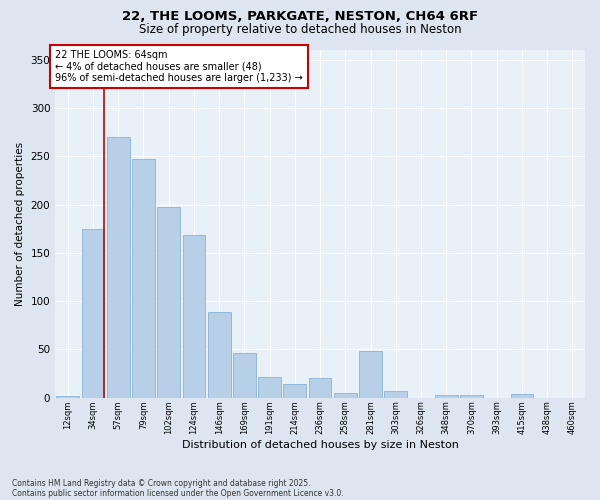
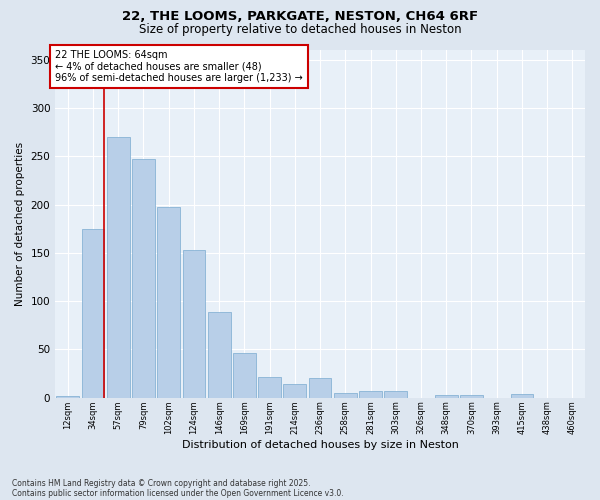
124sqm: 168 -> 153
281sqm: 48 -> 7
